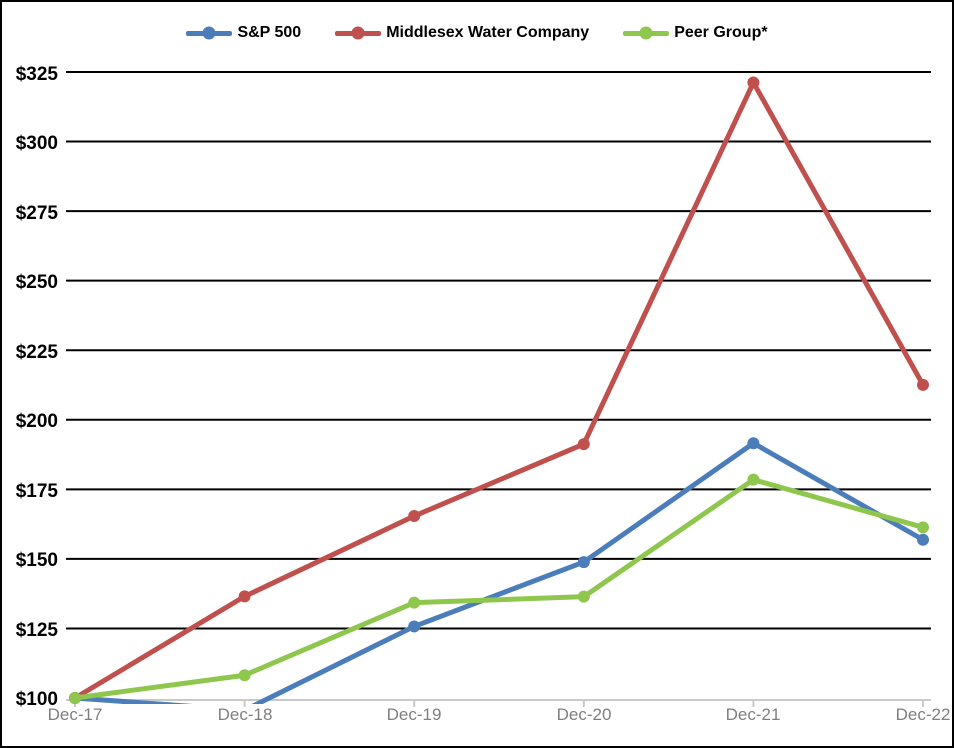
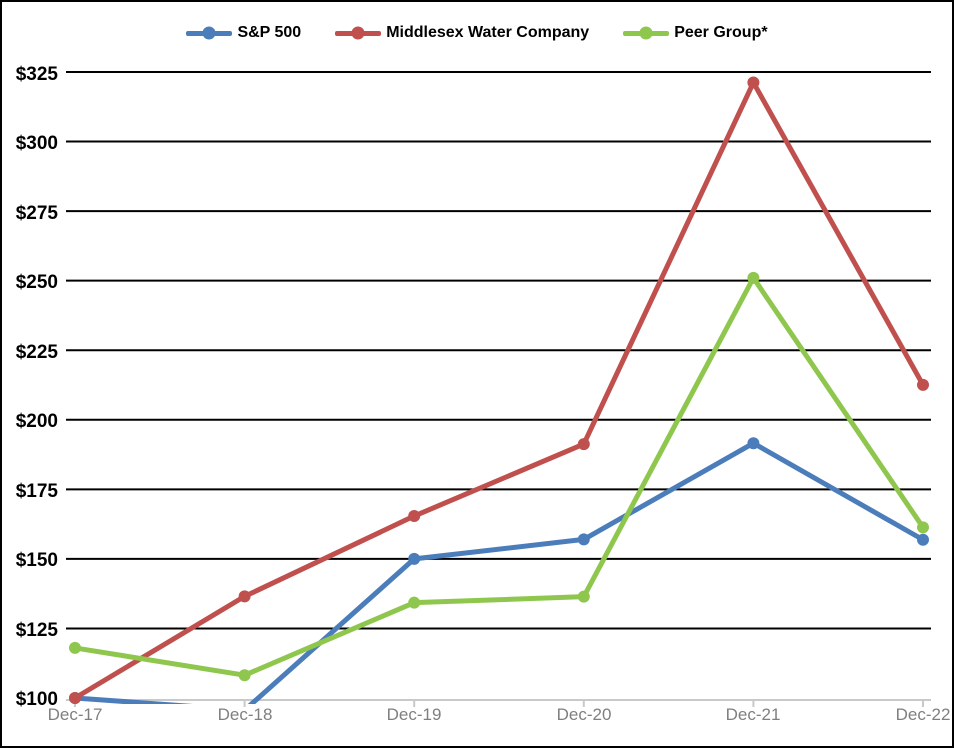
Peer Group*/Dec-17: $100 -> $118
S&P 500/Dec-19: $126 -> $150
S&P 500/Dec-20: $149 -> $157
Peer Group*/Dec-21: $178 -> $251
